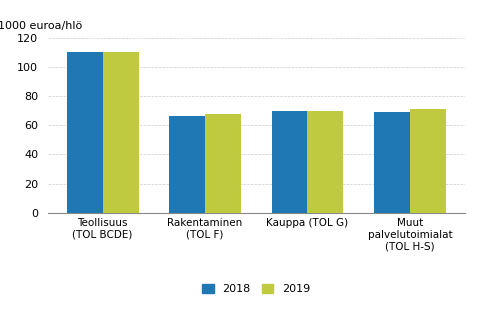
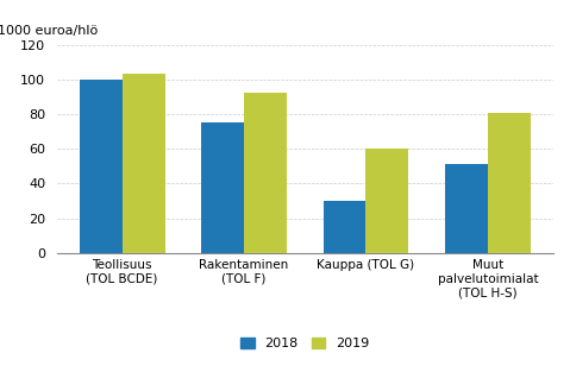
2018/Teollisuus (TOL BCDE): 110 -> 100
2019/Teollisuus (TOL BCDE): 110 -> 103
2018/Rakentaminen (TOL F): 66 -> 75
2019/Rakentaminen (TOL F): 68 -> 92
2018/Kauppa (TOL G): 70 -> 30
2019/Kauppa (TOL G): 70 -> 60
2018/Muut palvelutoimialat (TOL H-S): 69 -> 51
2019/Muut palvelutoimialat (TOL H-S): 71 -> 81
